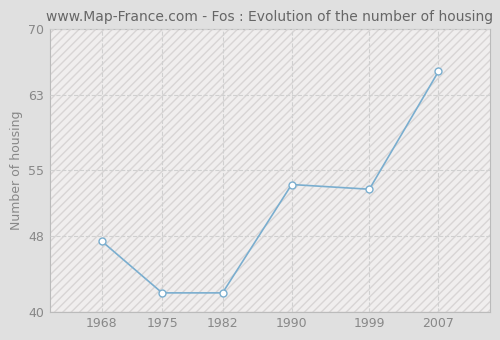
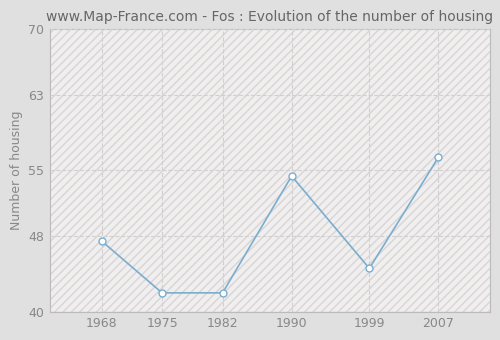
1990: 53.5 -> 54.4
1999: 53.0 -> 44.6
2007: 65.5 -> 56.4
